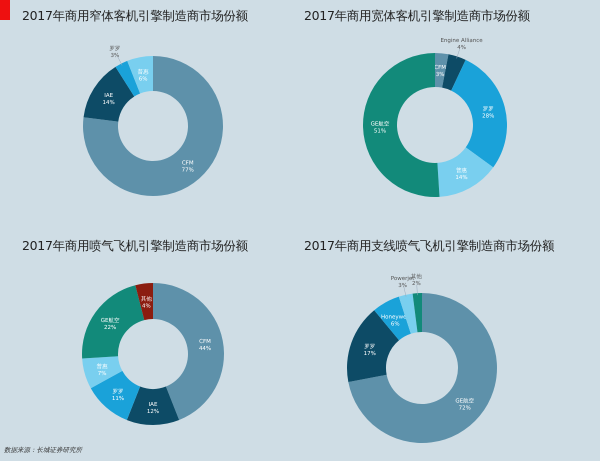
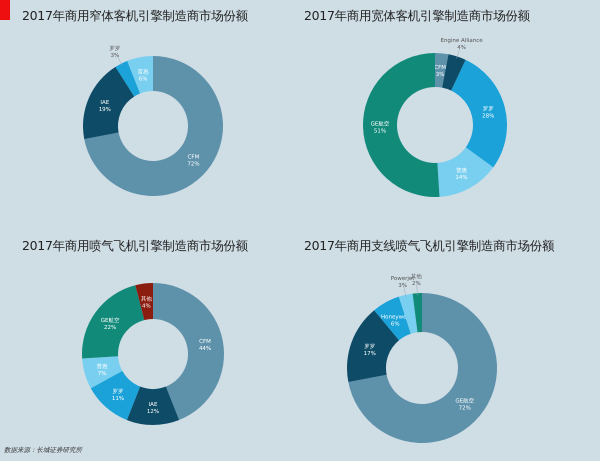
2017年商用窄体客机引擎制造商市场份额/CFM: 77% -> 72%
2017年商用窄体客机引擎制造商市场份额/IAE: 14% -> 19%
